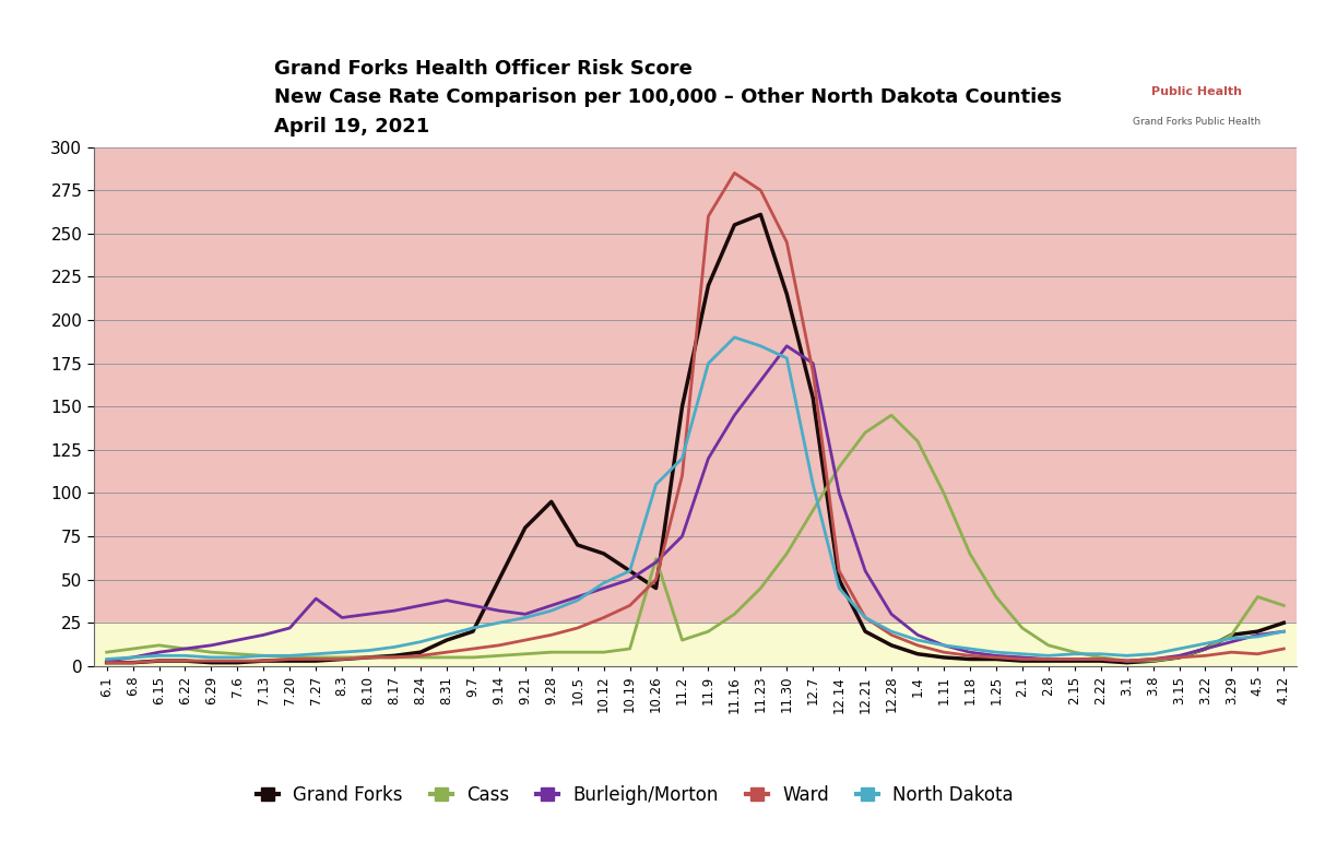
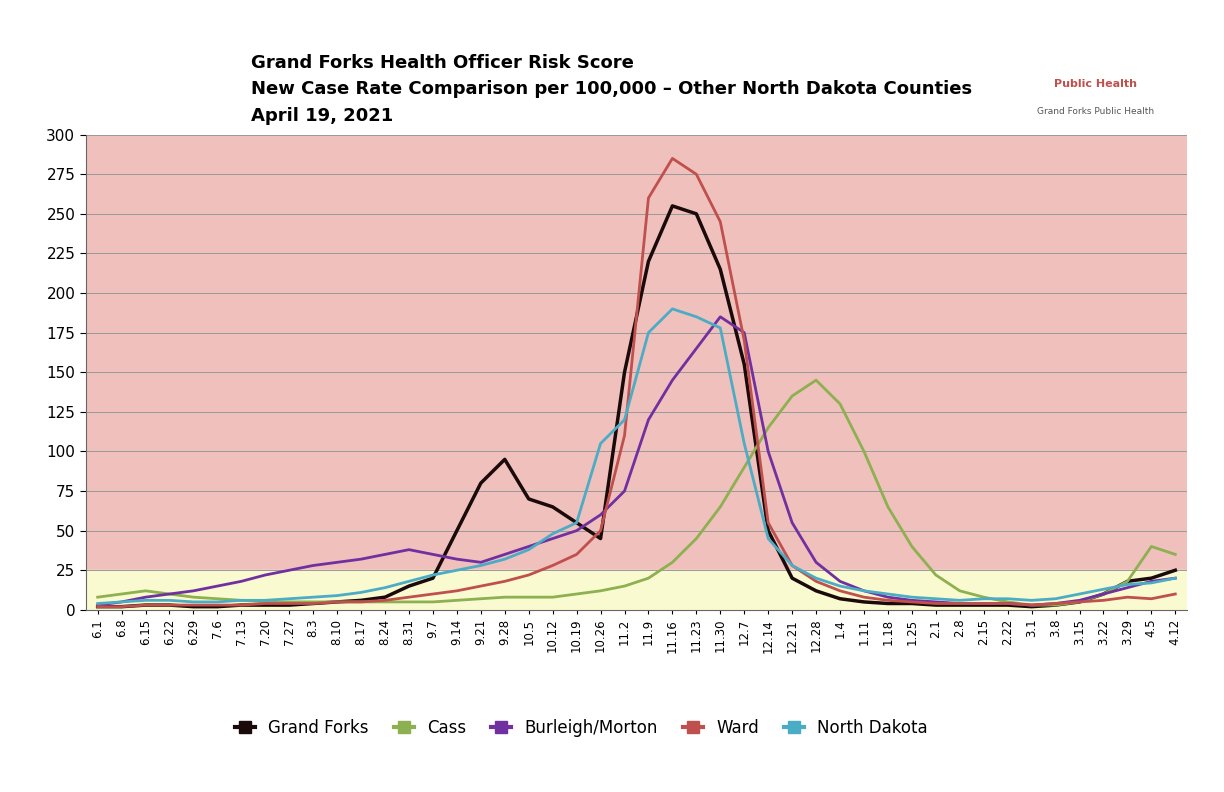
Burleigh/Morton/7.27: 39 -> 25
Cass/10.26: 62 -> 12
Grand Forks/11.23: 261 -> 250
